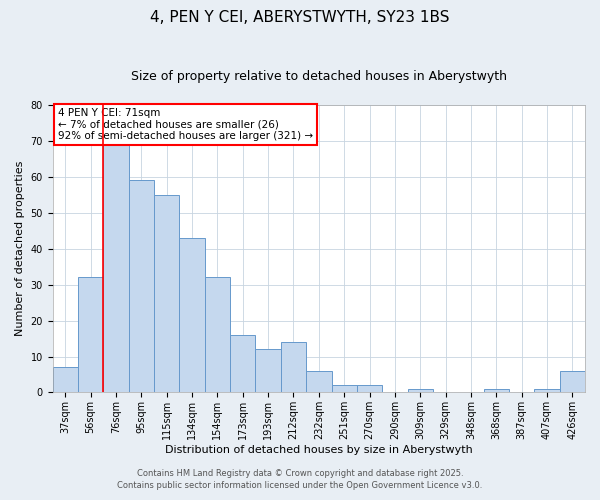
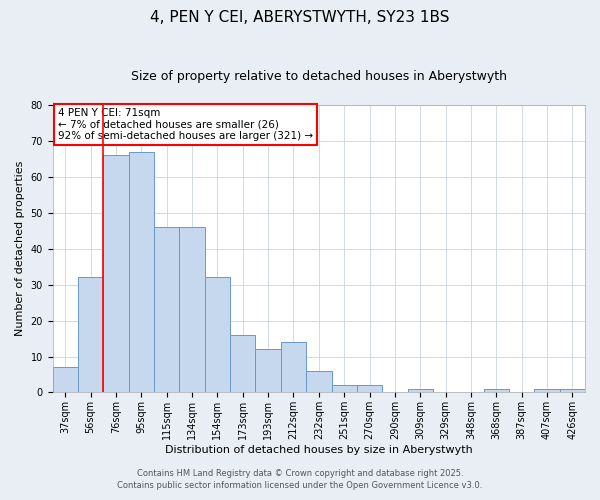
76sqm: 69 -> 66
95sqm: 59 -> 67
115sqm: 55 -> 46
134sqm: 43 -> 46
426sqm: 6 -> 1
